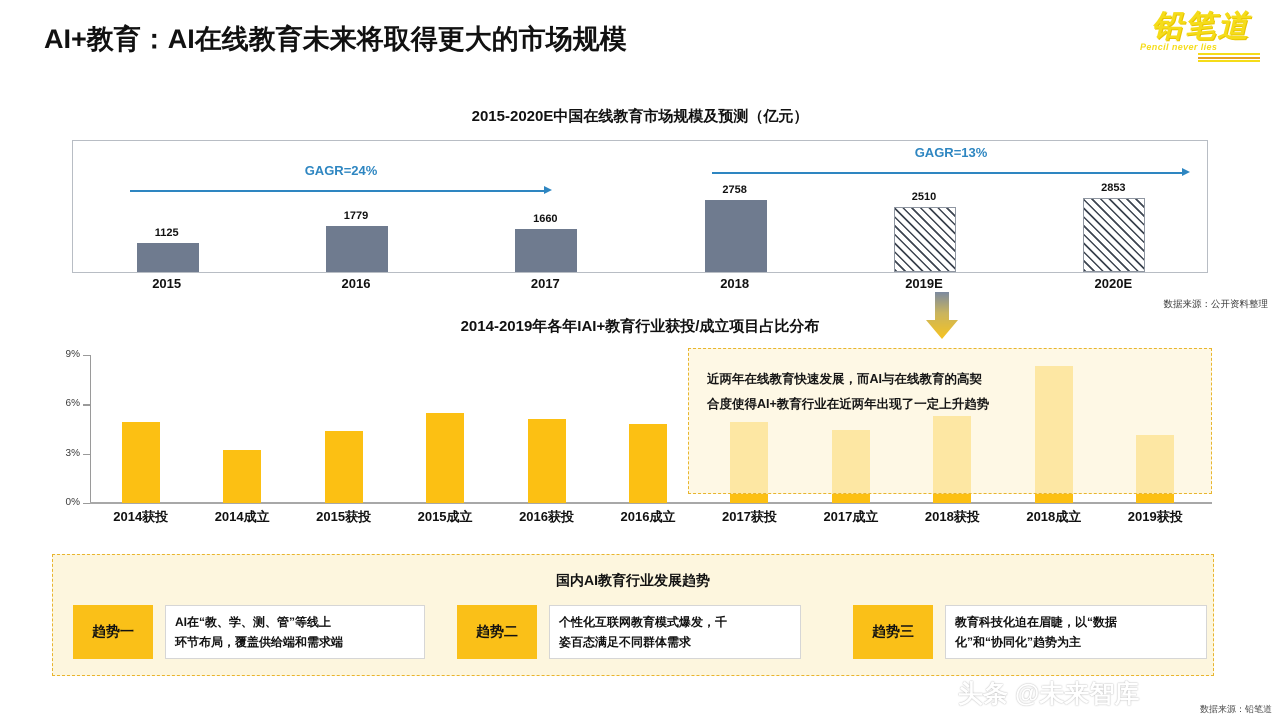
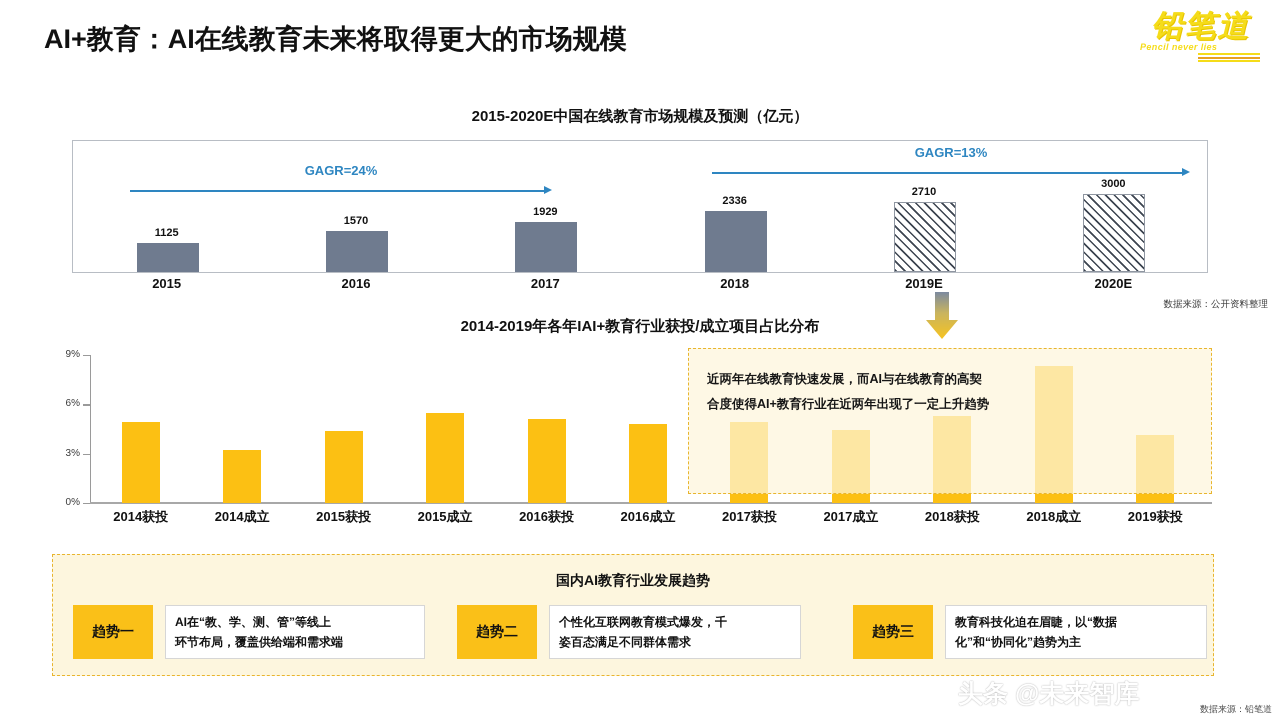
2015-2020E中国在线教育市场规模及预测（亿元）/2016: 1779 -> 1570
2015-2020E中国在线教育市场规模及预测（亿元）/2017: 1660 -> 1929
2015-2020E中国在线教育市场规模及预测（亿元）/2018: 2758 -> 2336
2015-2020E中国在线教育市场规模及预测（亿元）/2019E: 2510 -> 2710
2015-2020E中国在线教育市场规模及预测（亿元）/2020E: 2853 -> 3000
